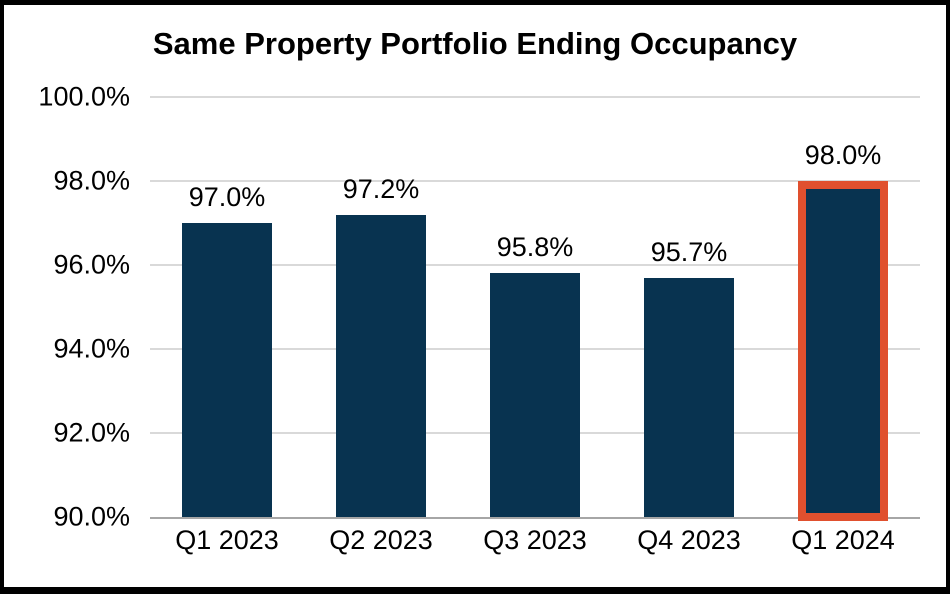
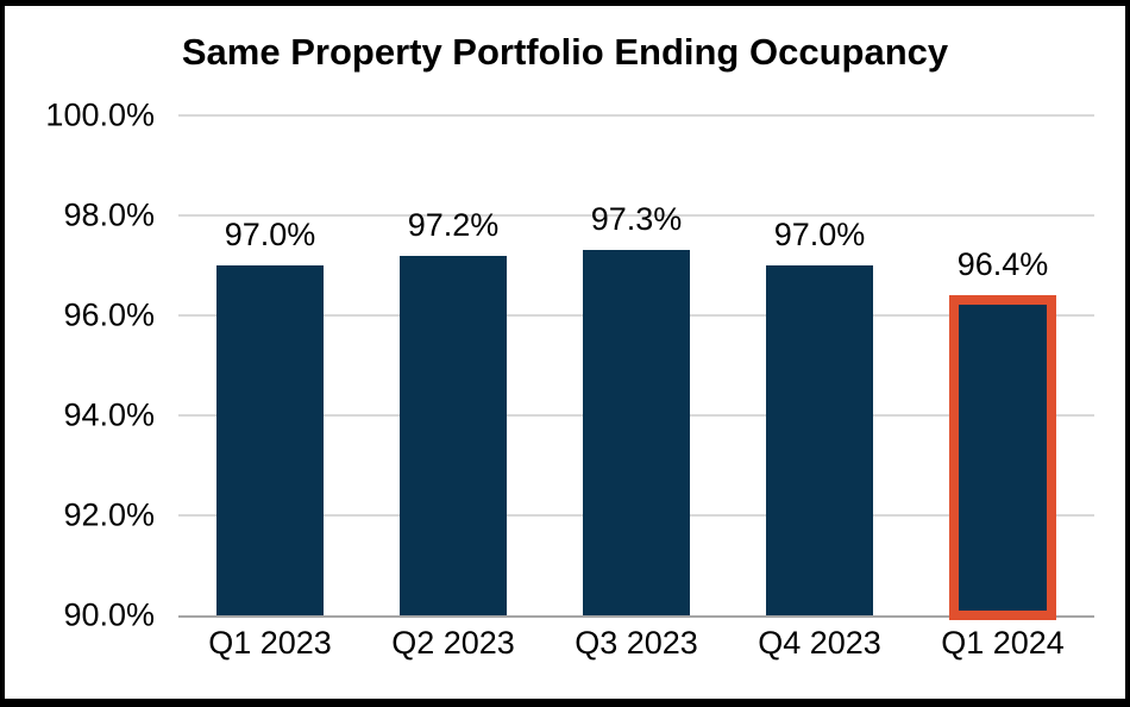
Q3 2023: 95.8% -> 97.3%
Q4 2023: 95.7% -> 97.0%
Q1 2024: 98.0% -> 96.4%
